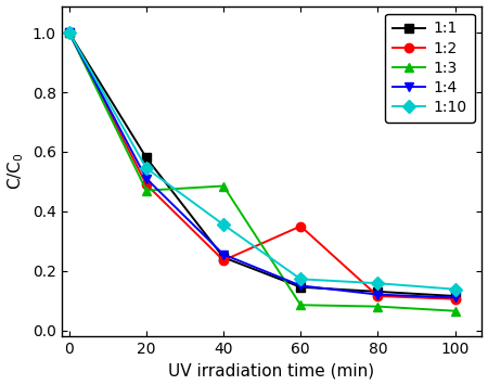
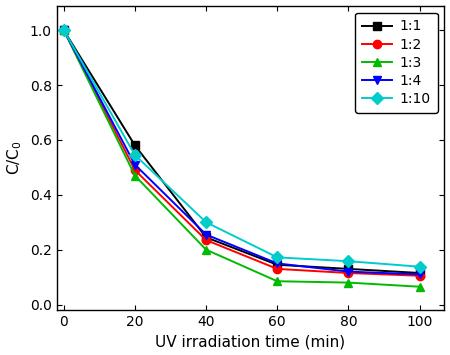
1:3/40: 0.485 -> 0.200
1:10/40: 0.355 -> 0.300
1:2/60: 0.350 -> 0.130
